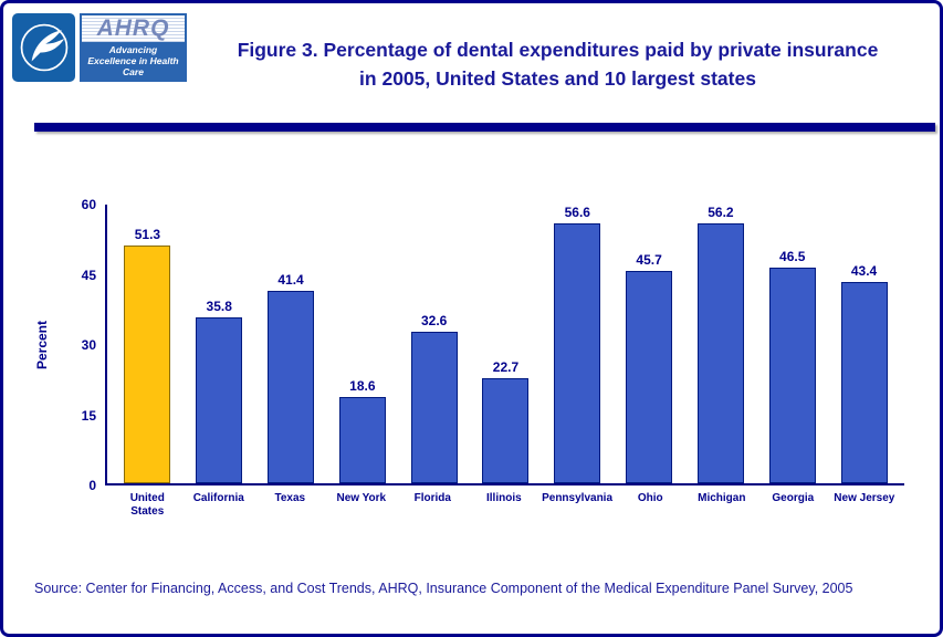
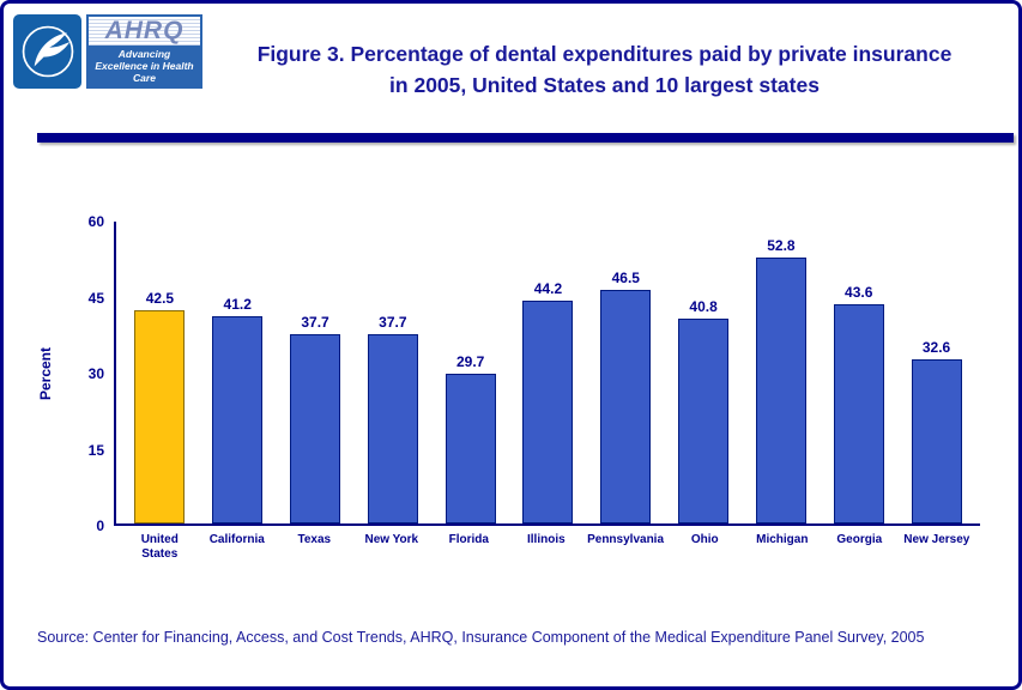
United States: 51.3 -> 42.5
California: 35.8 -> 41.2
Texas: 41.4 -> 37.7
New York: 18.6 -> 37.7
Florida: 32.6 -> 29.7
Illinois: 22.7 -> 44.2
Pennsylvania: 56.6 -> 46.5
Ohio: 45.7 -> 40.8
Michigan: 56.2 -> 52.8
Georgia: 46.5 -> 43.6
New Jersey: 43.4 -> 32.6
